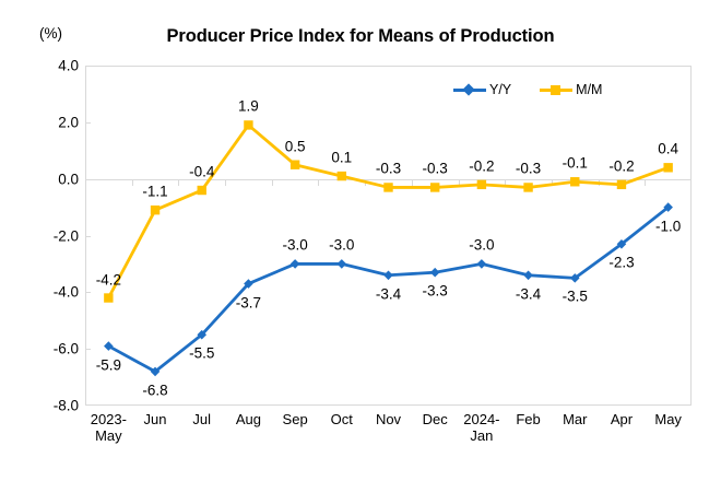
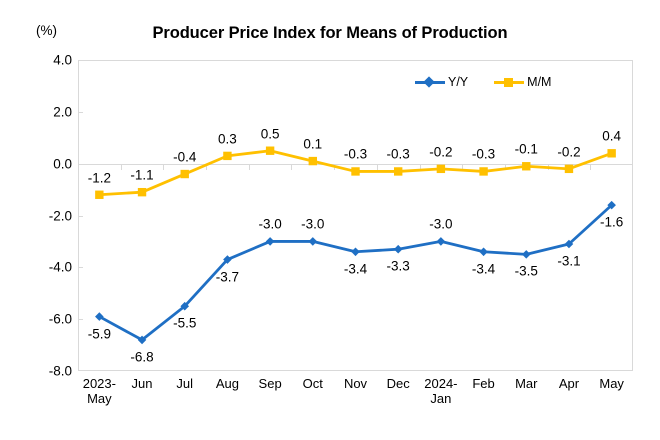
M/M/2023-May: -4.2 -> -1.2
M/M/Aug: 1.9 -> 0.3
Y/Y/Apr: -2.3 -> -3.1
Y/Y/May: -1.0 -> -1.6
